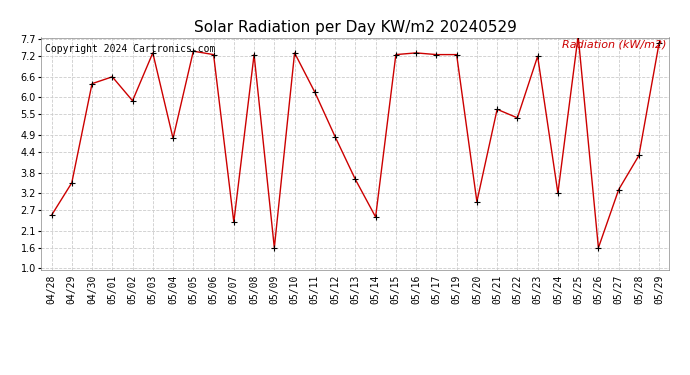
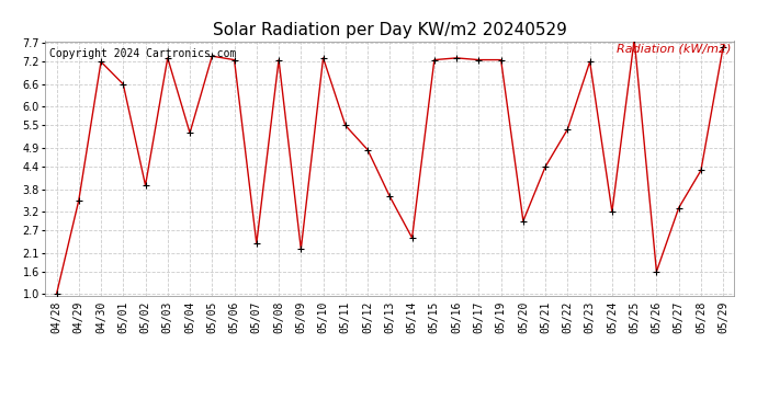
04/28: 2.55 -> 1.00
04/30: 6.40 -> 7.20
05/02: 5.90 -> 3.90
05/04: 4.80 -> 5.30
05/09: 1.60 -> 2.20
05/11: 6.15 -> 5.50
05/21: 5.65 -> 4.40
